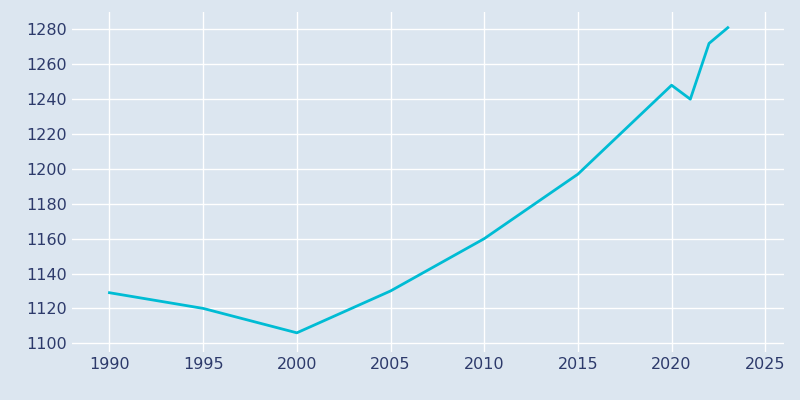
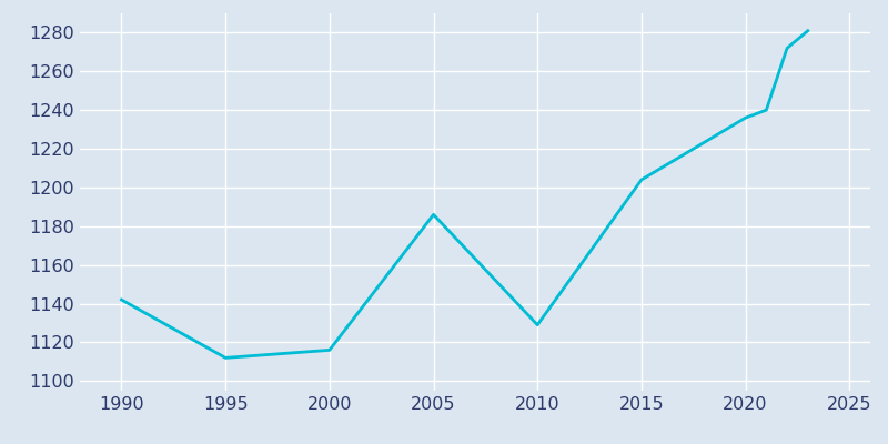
1990: 1129 -> 1142
1995: 1120 -> 1112
2000: 1106 -> 1116
2005: 1130 -> 1186
2010: 1160 -> 1129
2015: 1197 -> 1204
2020: 1248 -> 1236
